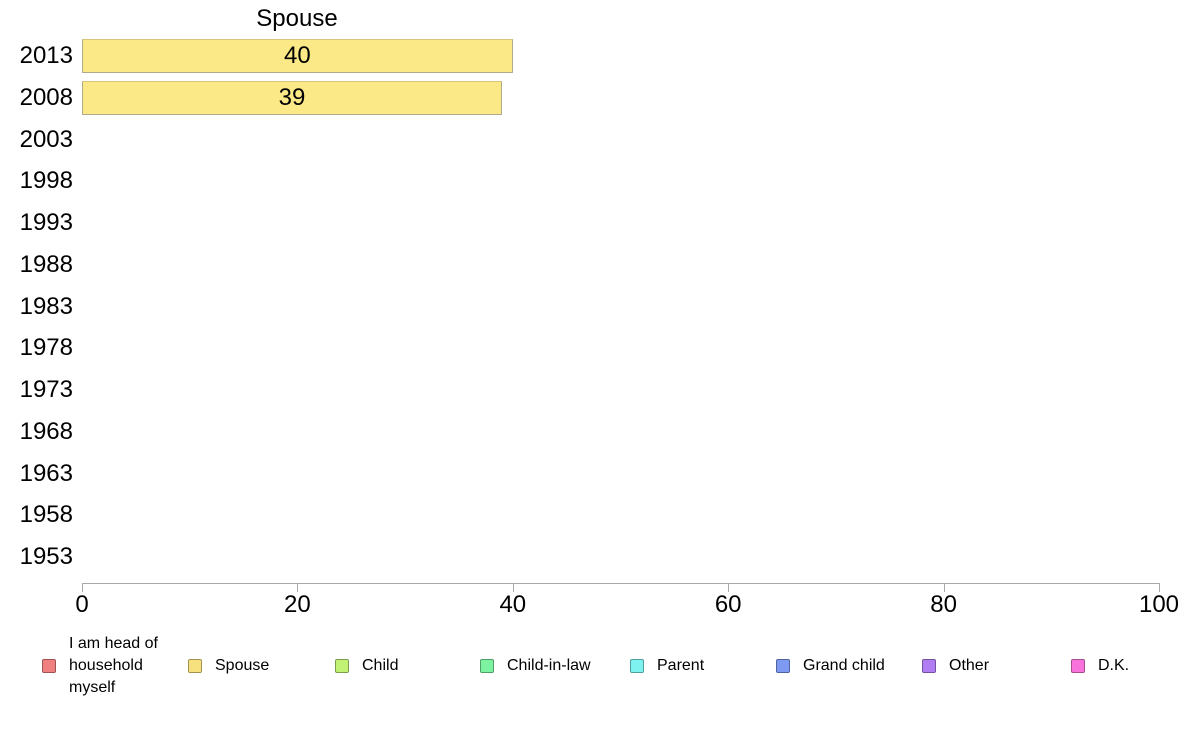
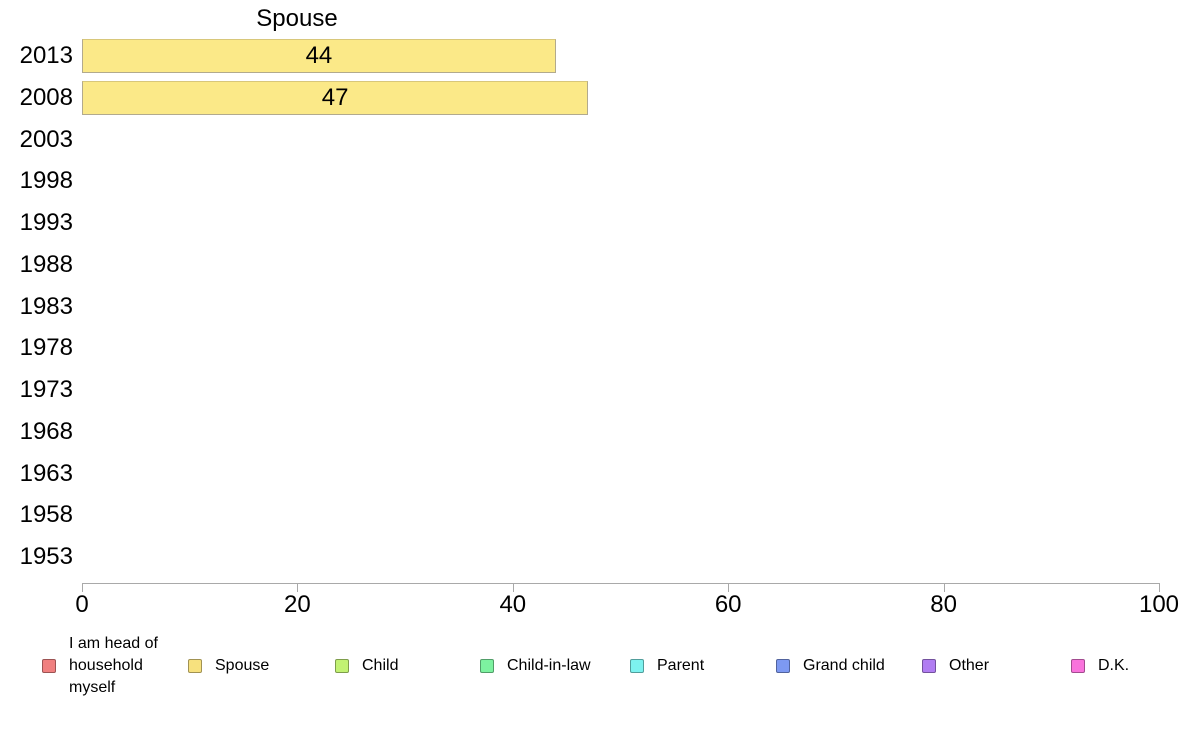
2013: 40 -> 44
2008: 39 -> 47
